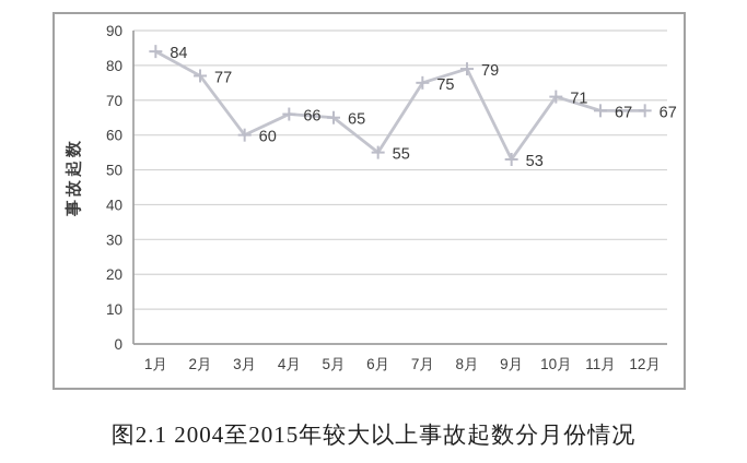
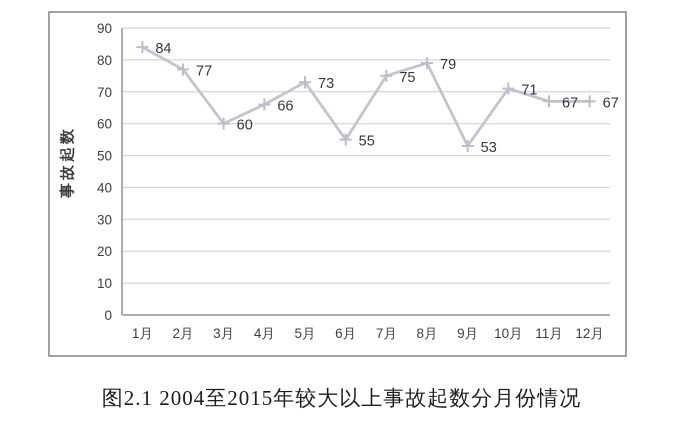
5月: 65 -> 73
